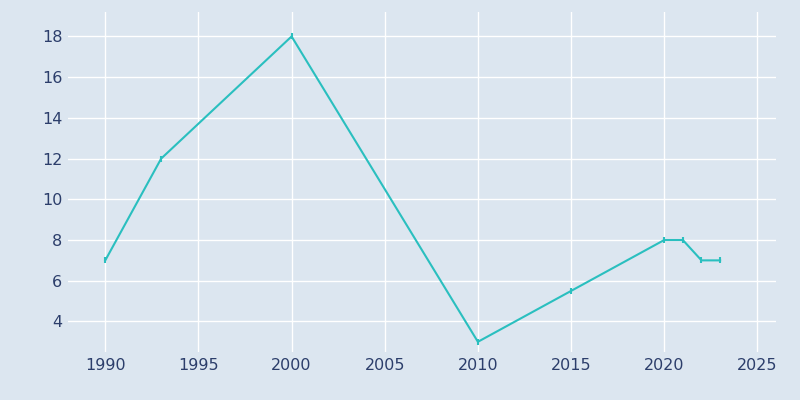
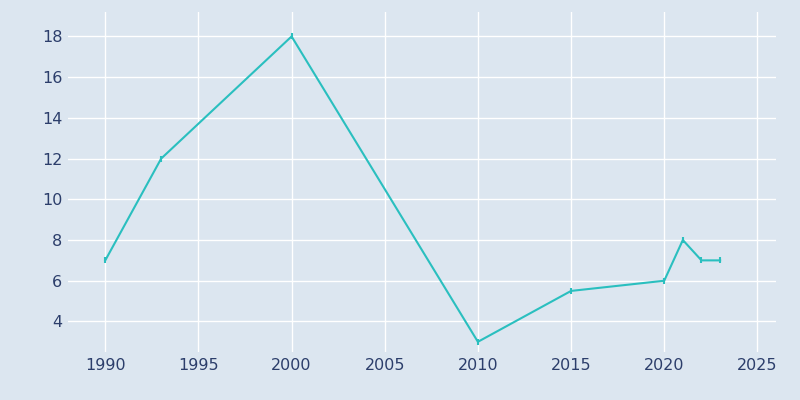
2020: 8.0 -> 6.0
